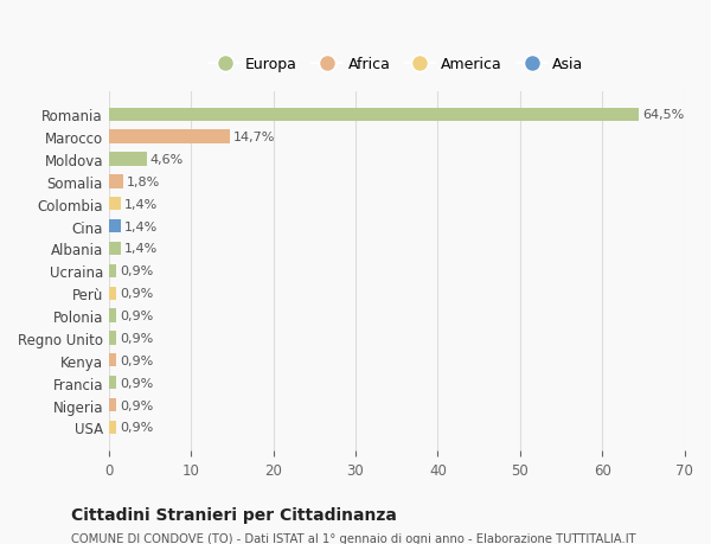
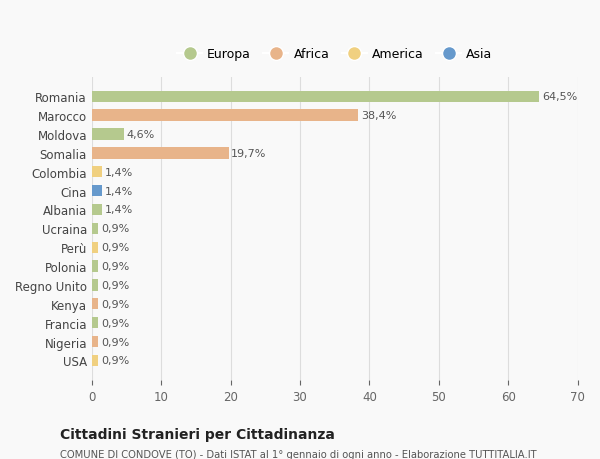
Marocco: 14,7% -> 38,4%
Somalia: 1,8% -> 19,7%
